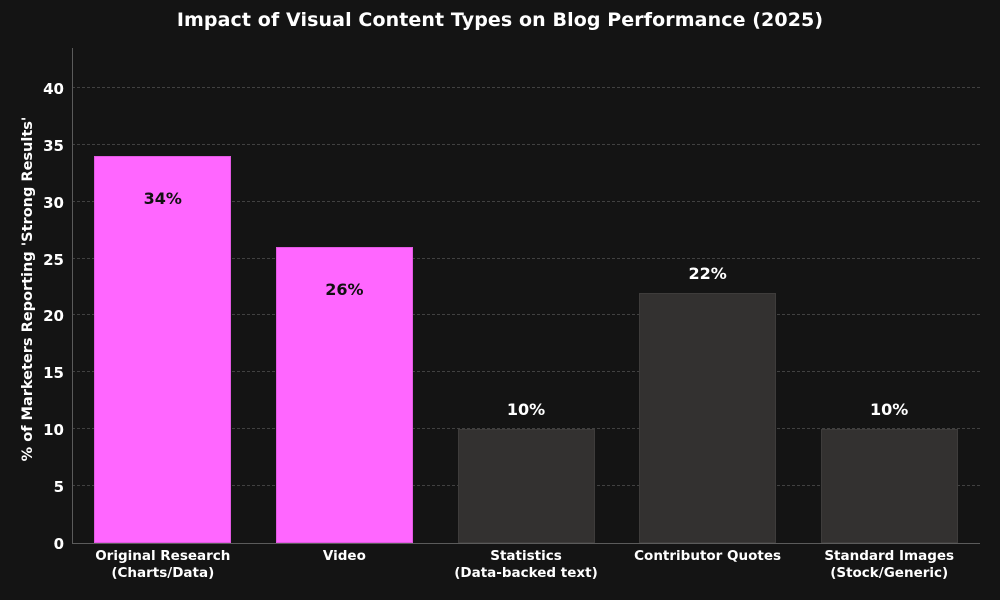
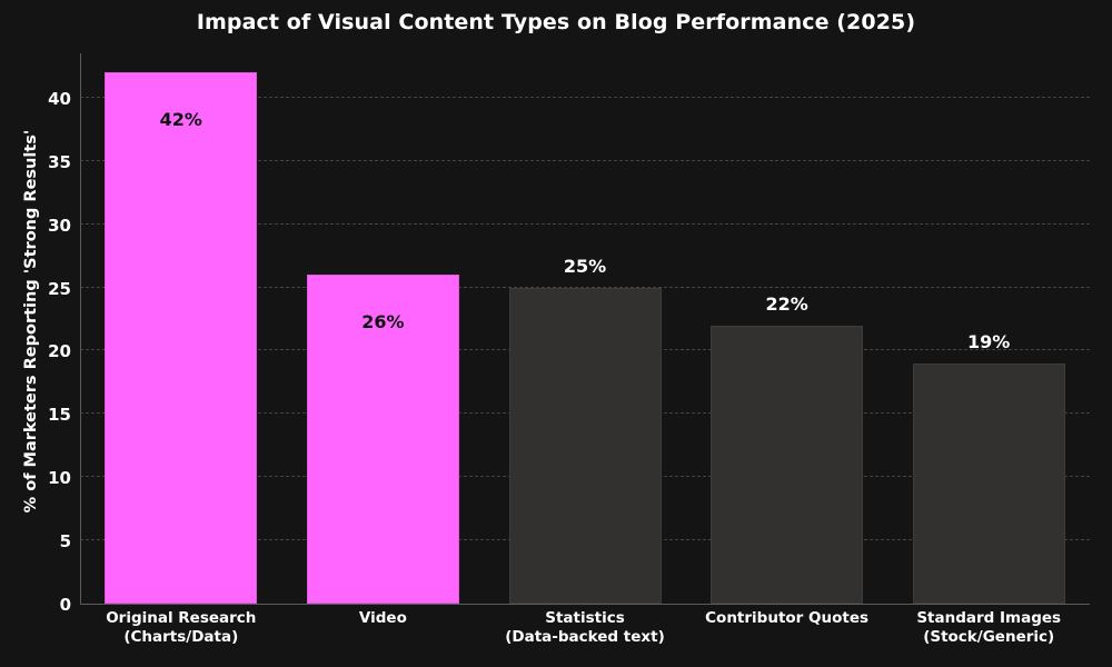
Original Research (Charts/Data): 34% -> 42%
Statistics (Data-backed text): 10% -> 25%
Standard Images (Stock/Generic): 10% -> 19%
